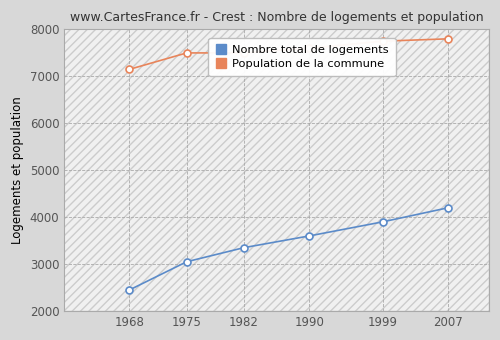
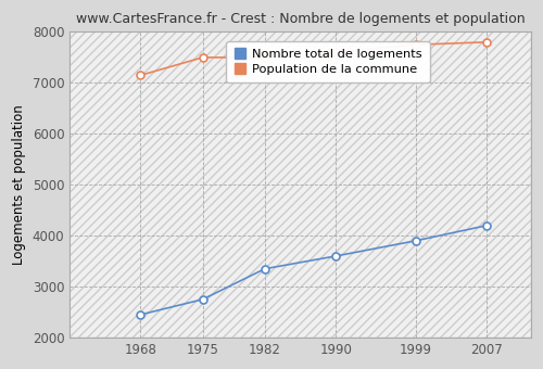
Nombre total de logements/1975: 3050 -> 2750
